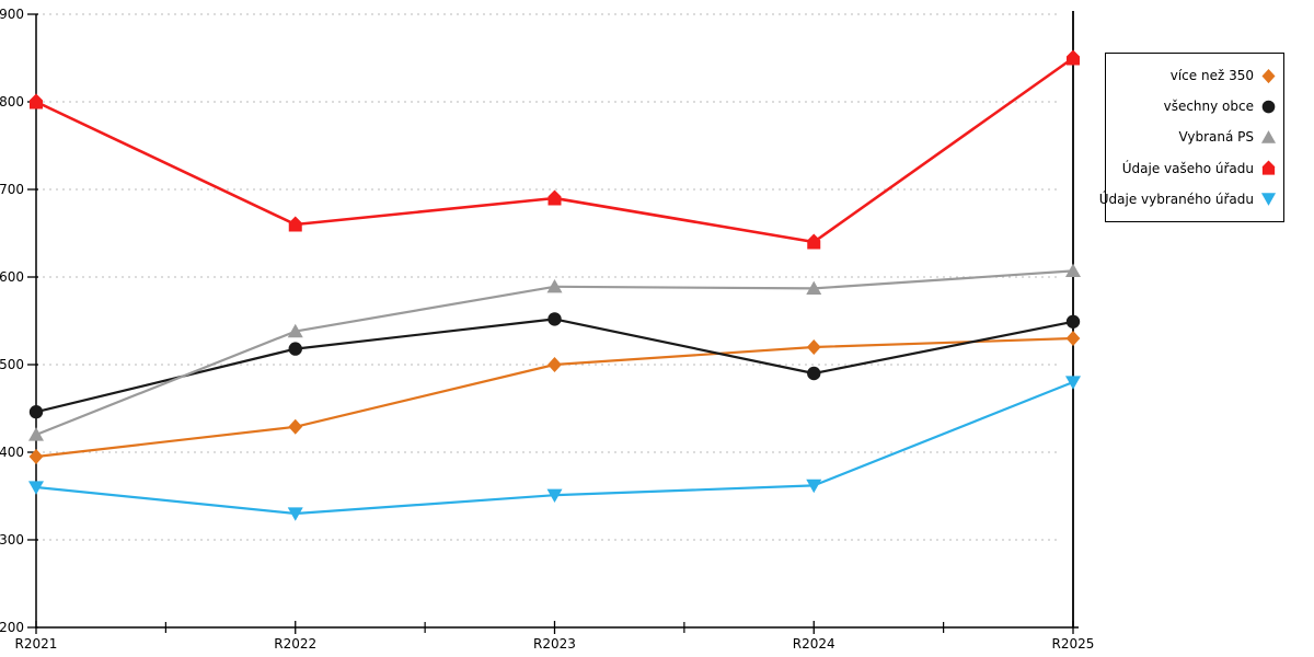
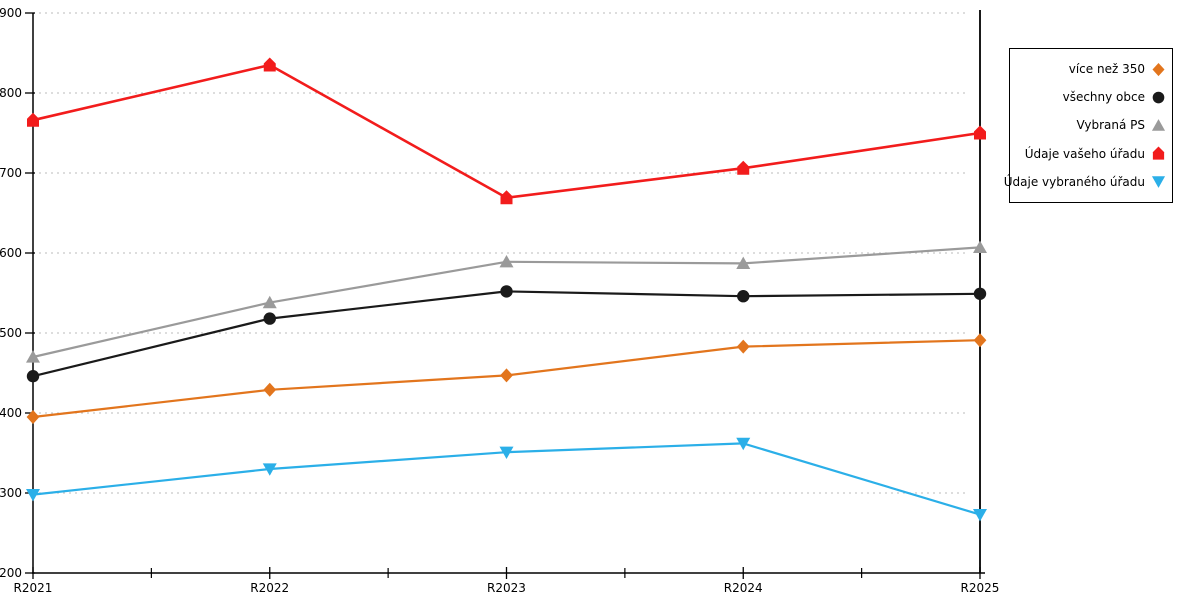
Vybraná PS/R2021: 420 -> 470
Údaje vašeho úřadu/R2021: 800 -> 770
Údaje vybraného úřadu/R2021: 360 -> 300
Údaje vašeho úřadu/R2022: 660 -> 840
více než 350/R2023: 500 -> 450
Údaje vašeho úřadu/R2023: 690 -> 670
více než 350/R2024: 520 -> 480
všechny obce/R2024: 490 -> 550
Údaje vašeho úřadu/R2024: 640 -> 710
více než 350/R2025: 530 -> 490
Údaje vašeho úřadu/R2025: 850 -> 750
Údaje vybraného úřadu/R2025: 480 -> 270
